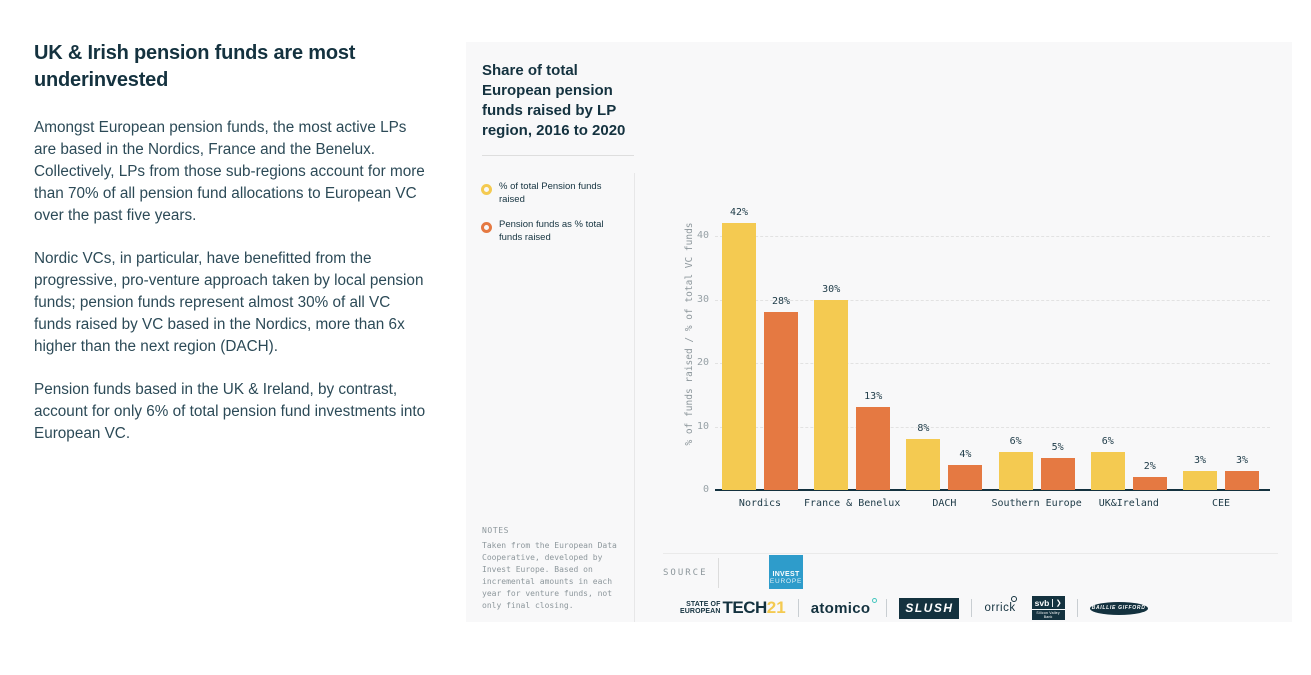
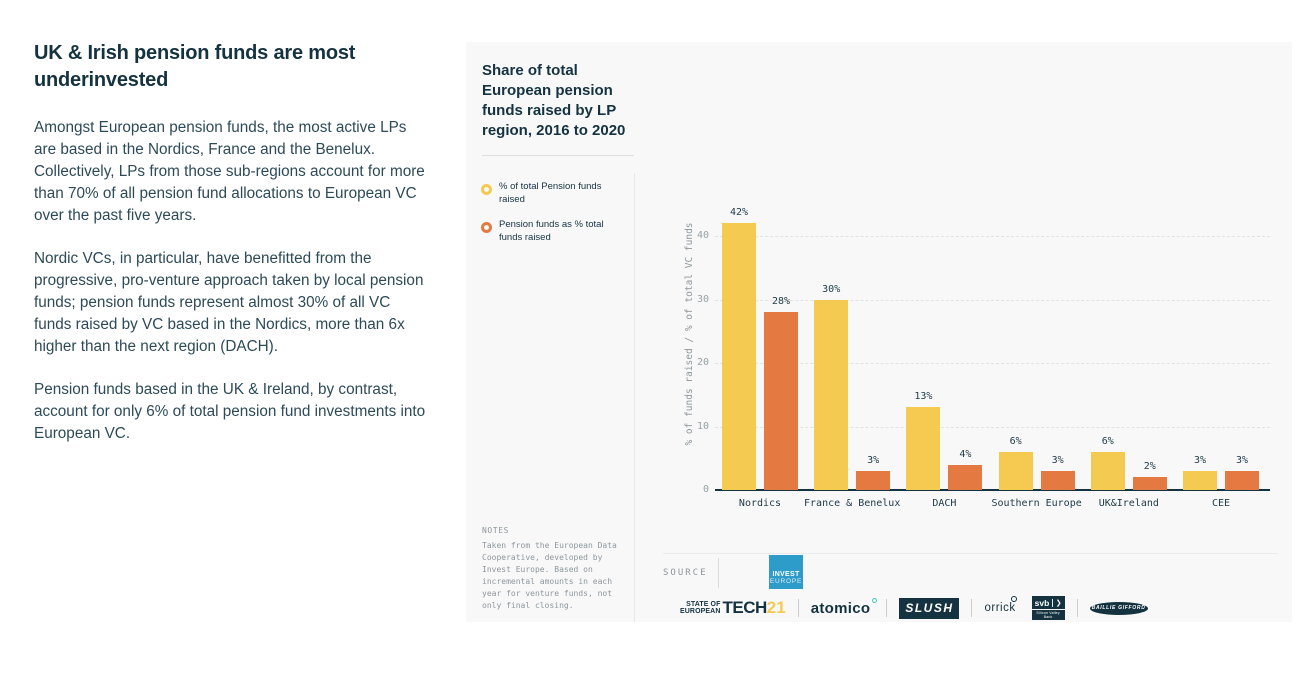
Pension funds as % total funds raised/France & Benelux: 13% -> 3%
% of total Pension funds raised/DACH: 8% -> 13%
Pension funds as % total funds raised/Southern Europe: 5% -> 3%
